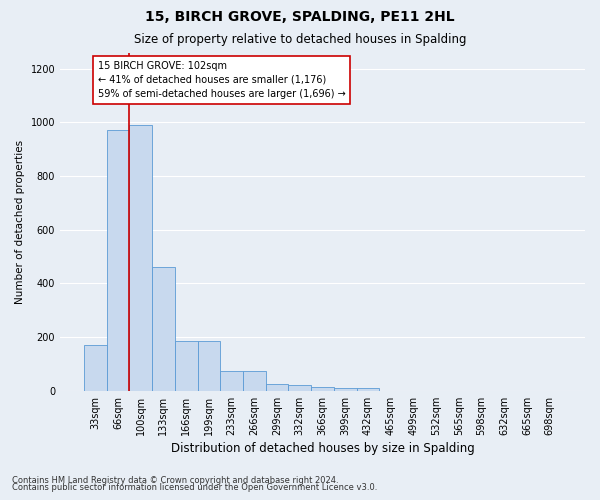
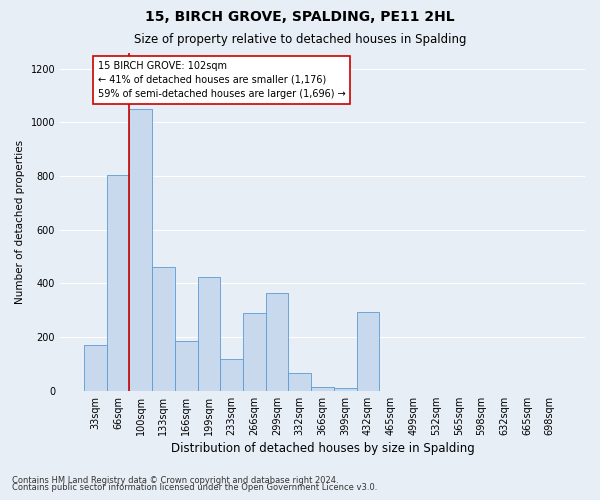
66sqm: 970 -> 805
100sqm: 990 -> 1050
199sqm: 185 -> 425
233sqm: 75 -> 120
266sqm: 75 -> 290
299sqm: 25 -> 365
332sqm: 20 -> 65
432sqm: 10 -> 295
